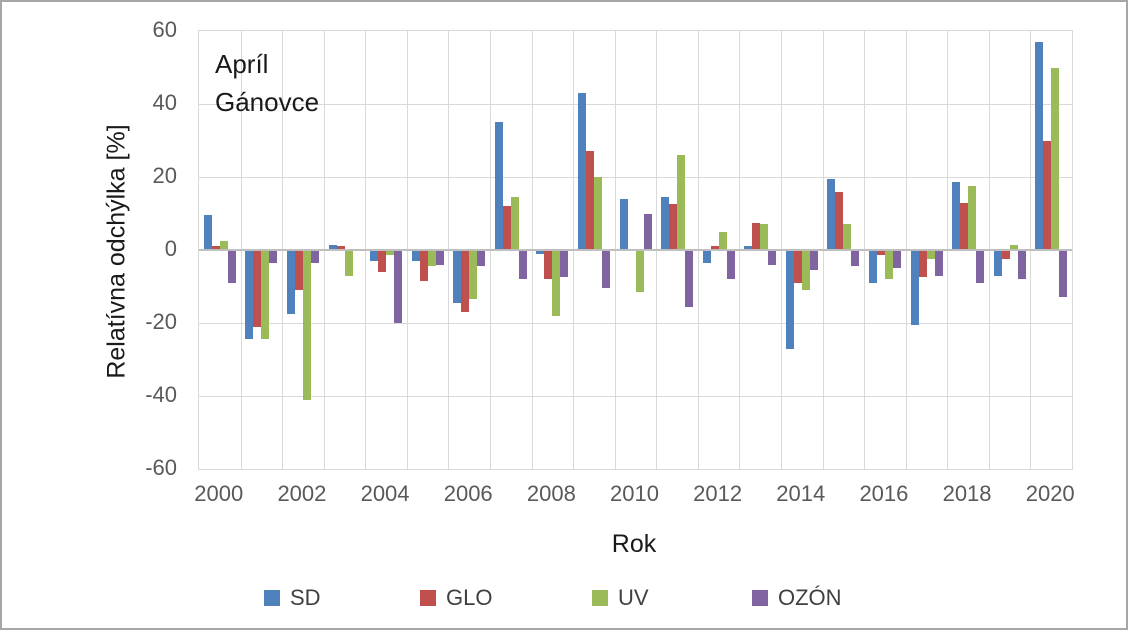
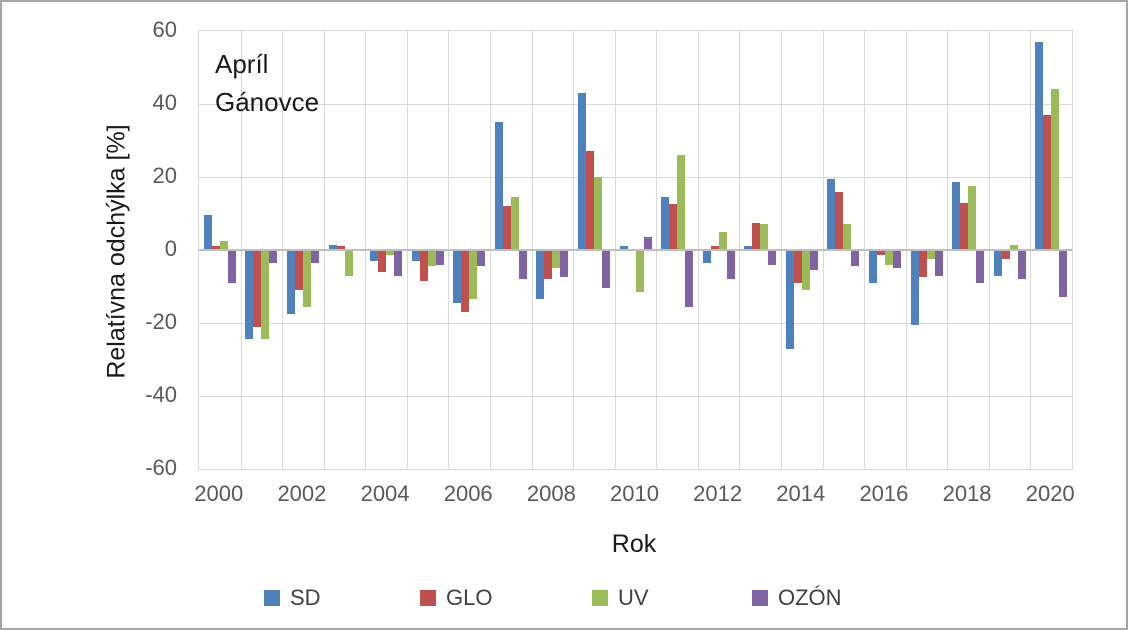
UV/2002: -41 -> -16
OZÓN/2004: -20 -> -7
SD/2008: -1 -> -14
UV/2008: -18 -> -5
SD/2010: 14 -> 1
OZÓN/2010: 10 -> 4
UV/2016: -8 -> -4
GLO/2020: 30 -> 37
UV/2020: 50 -> 44
